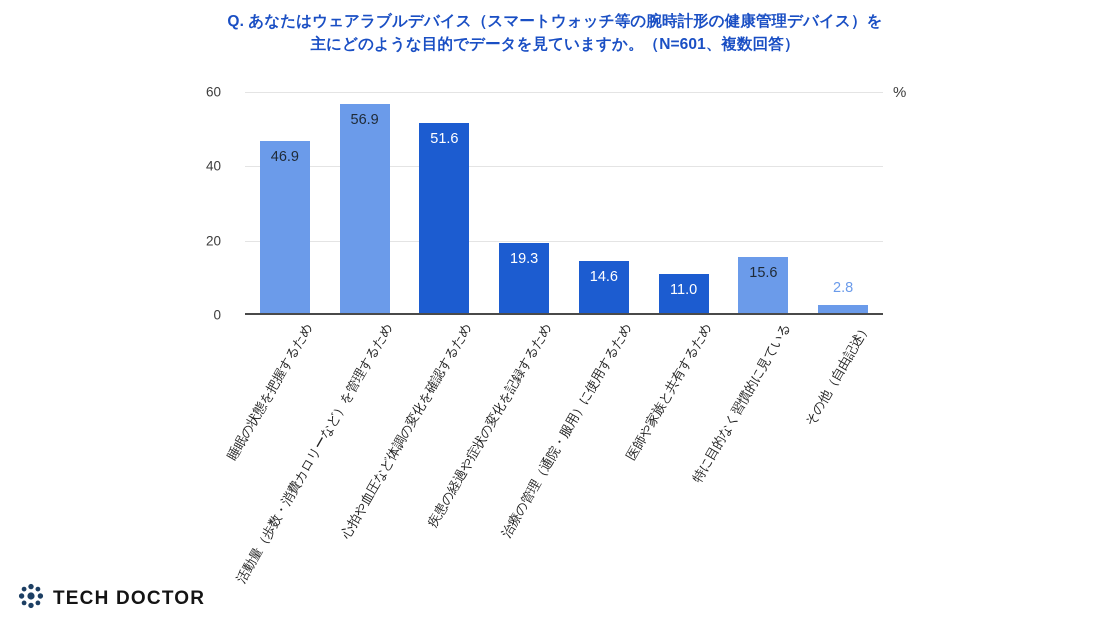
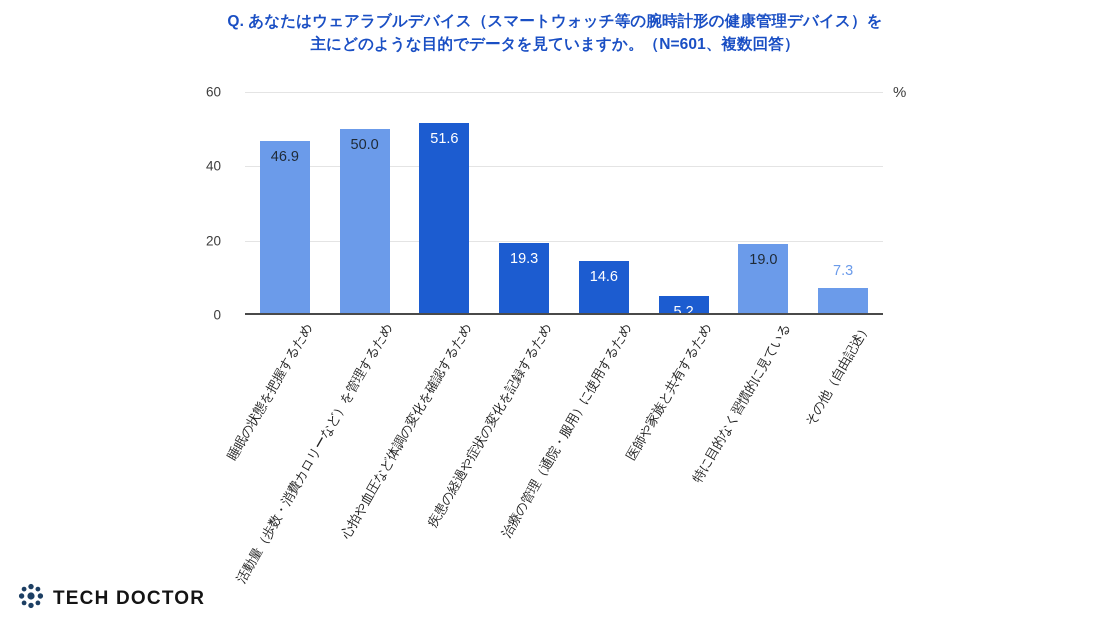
活動量（歩数・消費カロリーなど）を管理するため: 56.9 -> 50.0
医師や家族と共有するため: 11.0 -> 5.2
特に目的なく習慣的に見ている: 15.6 -> 19.0
その他（自由記述）: 2.8 -> 7.3
